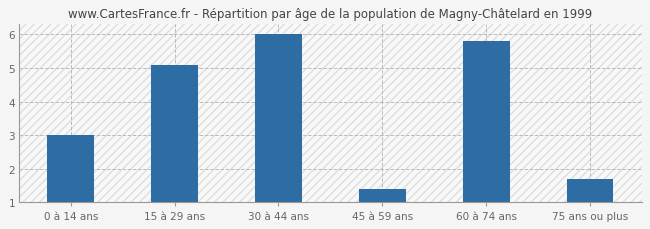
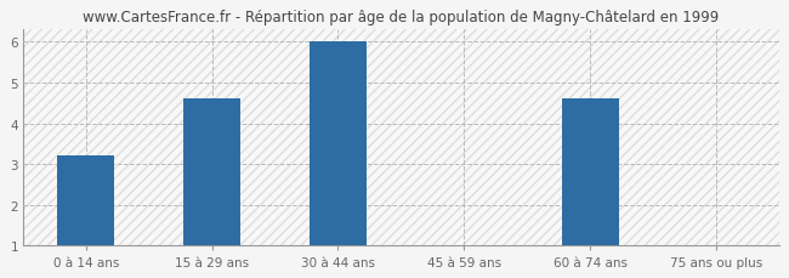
0 à 14 ans: 3.0 -> 3.2
15 à 29 ans: 5.1 -> 4.6
45 à 59 ans: 1.4 -> 1.0
60 à 74 ans: 5.8 -> 4.6
75 ans ou plus: 1.7 -> 1.0
